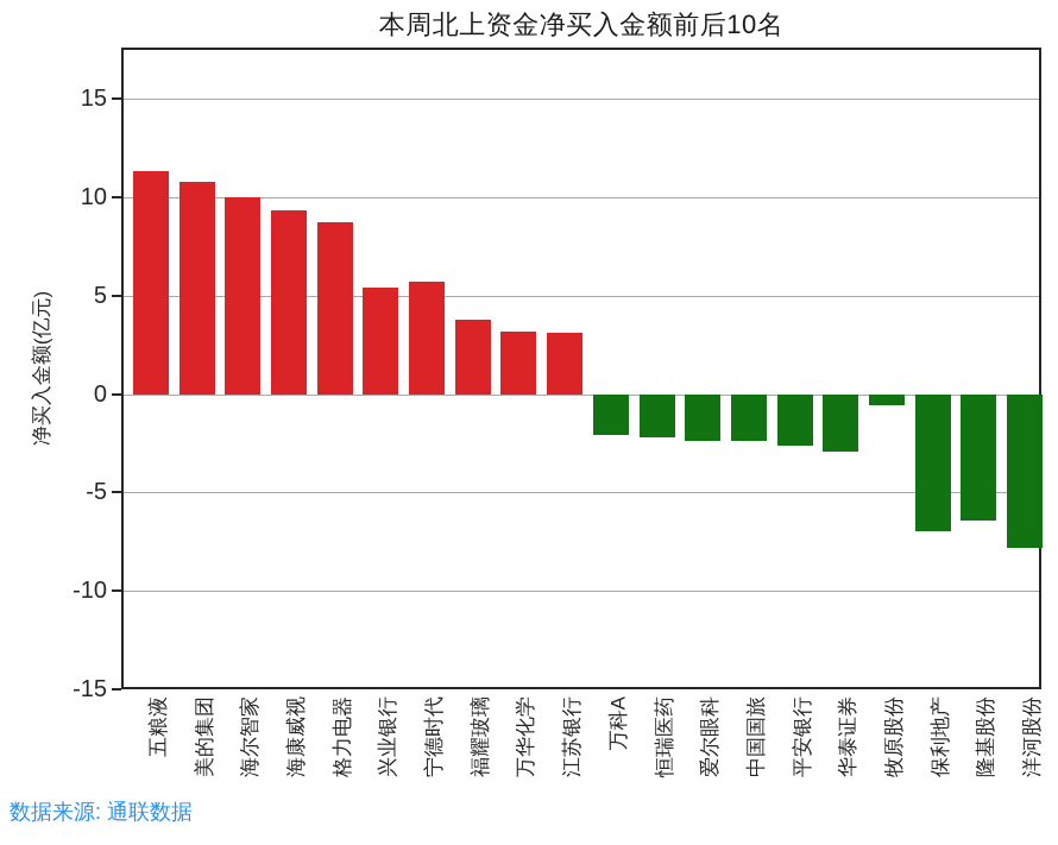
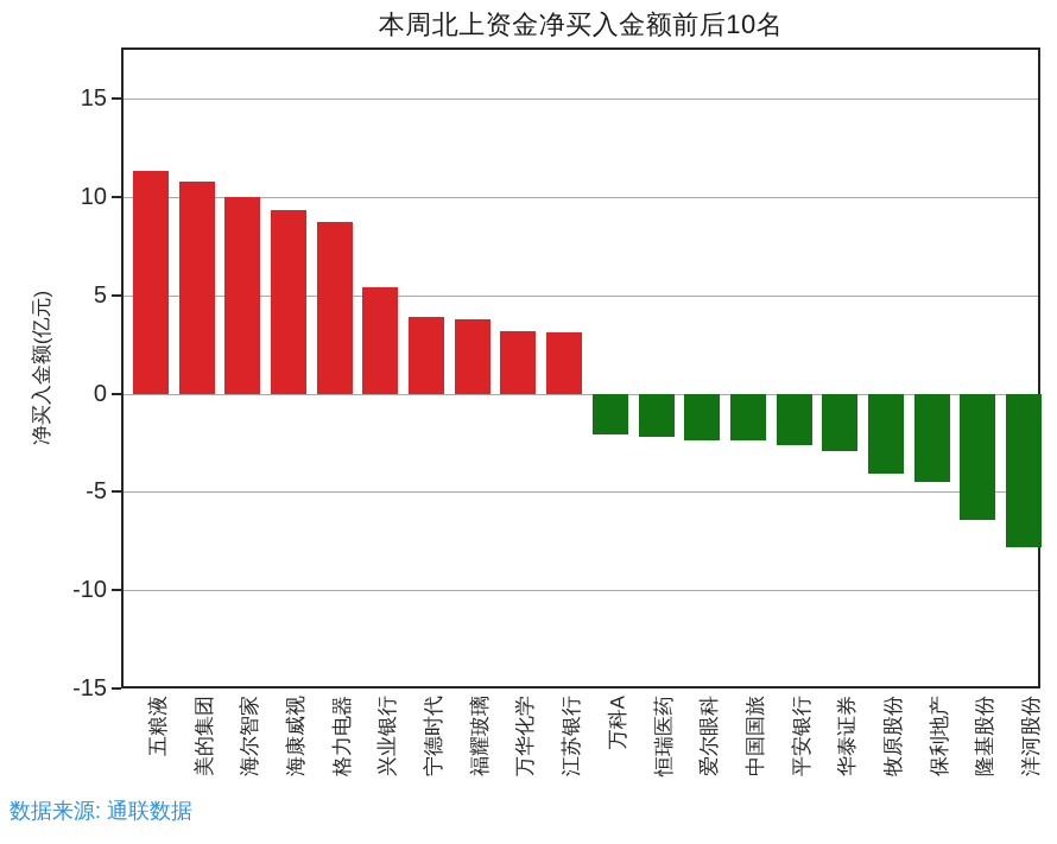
宁德时代: 5.7 -> 3.9
牧原股份: -0.6 -> -4.1
保利地产: -7.0 -> -4.5
